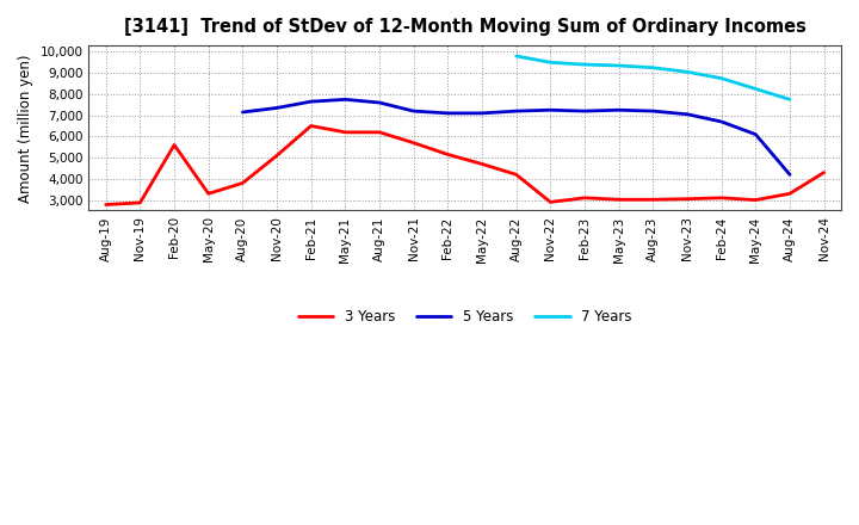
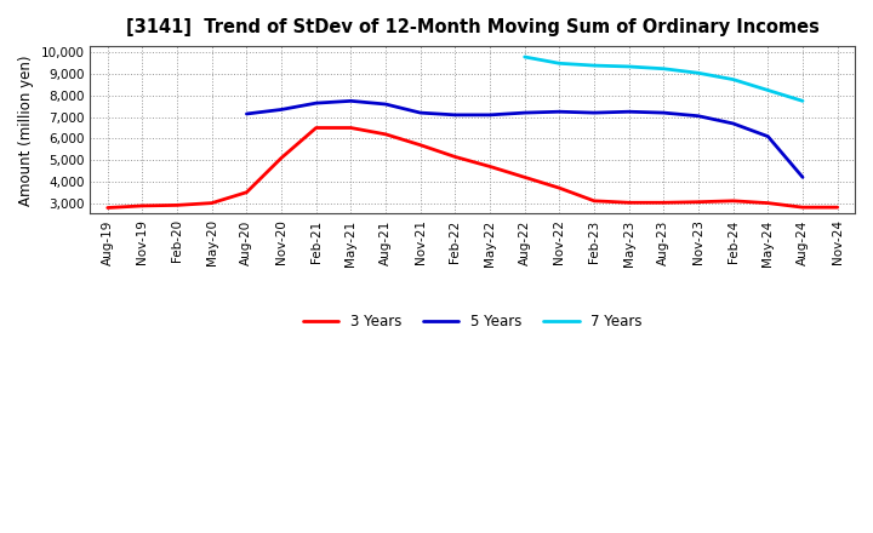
3 Years/Feb-20: 5,600 -> 2,900
3 Years/May-20: 3,300 -> 3,000
3 Years/Aug-20: 3,800 -> 3,500
3 Years/May-21: 6,200 -> 6,500
3 Years/Nov-22: 2,900 -> 3,700
3 Years/Aug-24: 3,300 -> 2,800
3 Years/Nov-24: 4,300 -> 2,800
